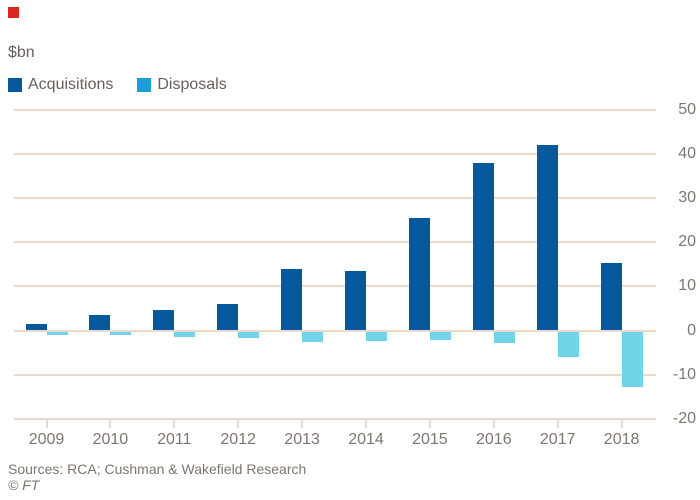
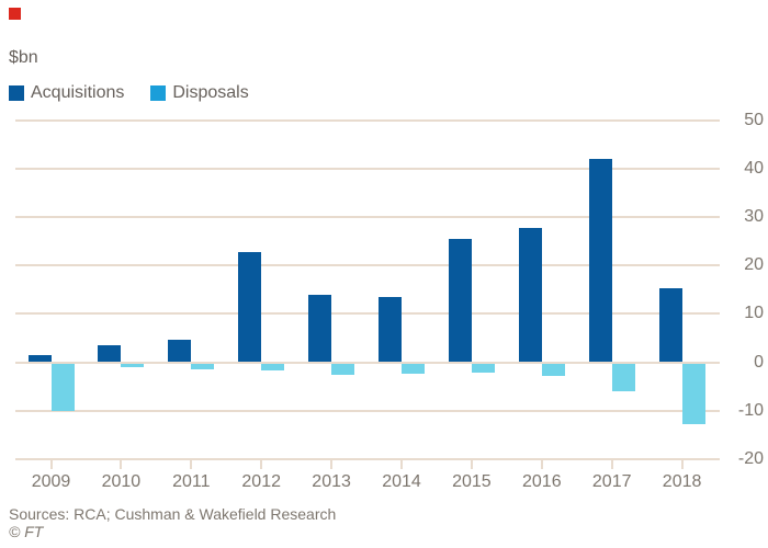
Disposals/2009: -1 -> -10
Acquisitions/2012: 6 -> 23
Acquisitions/2016: 38 -> 28
